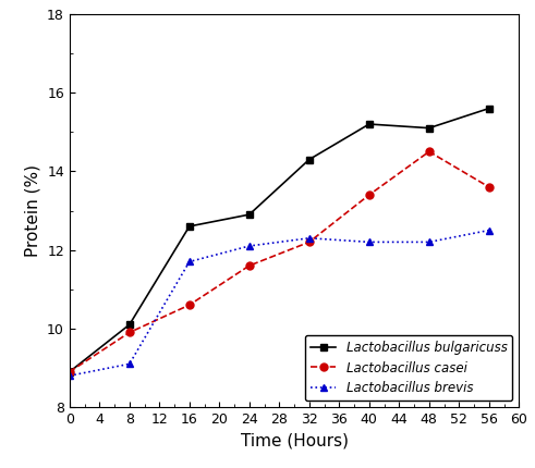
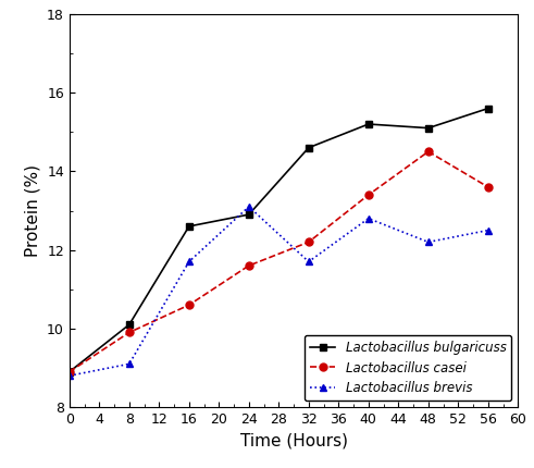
Lactobacillus brevis/24: 12.1 -> 13.1
Lactobacillus bulgaricuss/32: 14.3 -> 14.6
Lactobacillus brevis/32: 12.3 -> 11.7
Lactobacillus brevis/40: 12.2 -> 12.8
